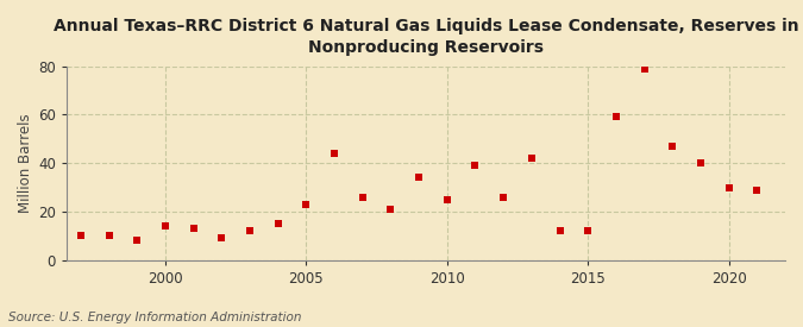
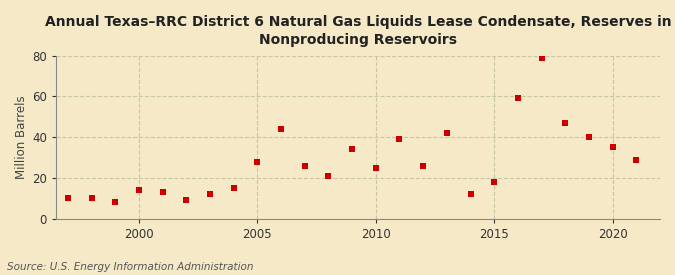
2005: 23 -> 28
2015: 12 -> 18
2020: 30 -> 35
